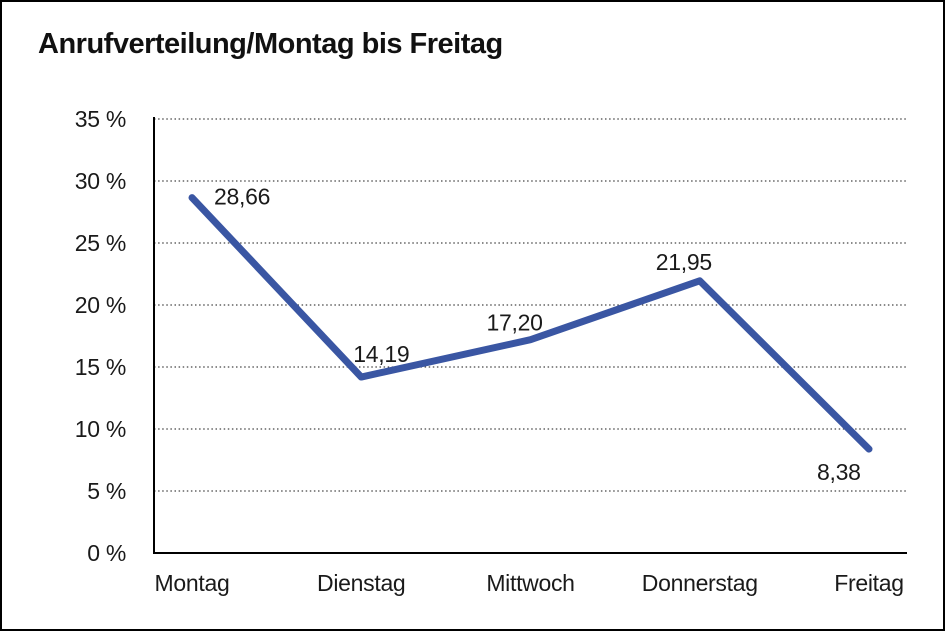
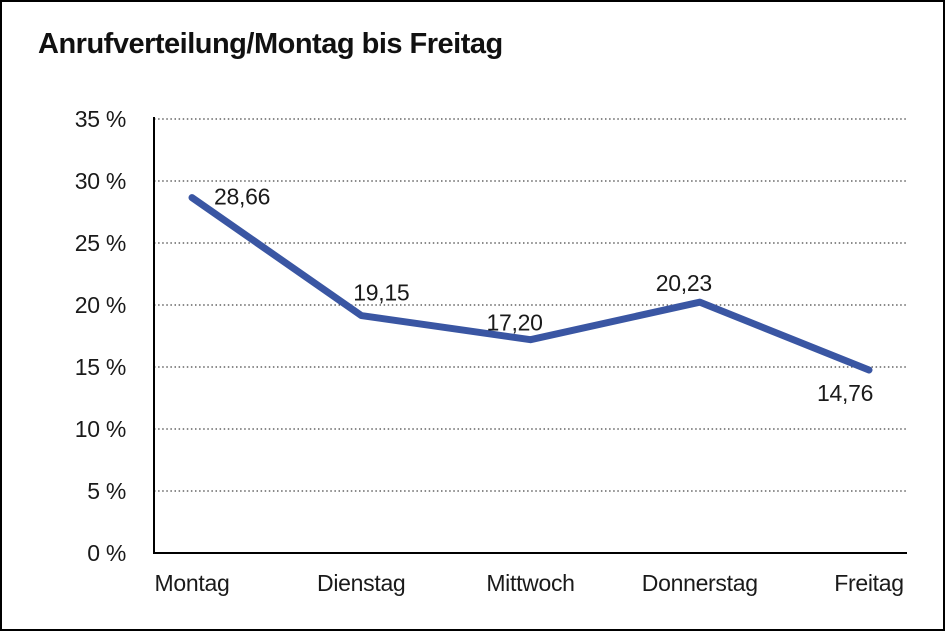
Dienstag: 14,19 -> 19,15
Donnerstag: 21,95 -> 20,23
Freitag: 8,38 -> 14,76
